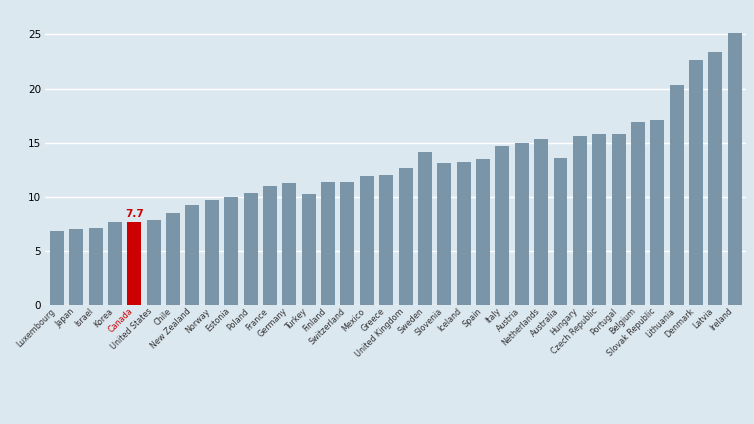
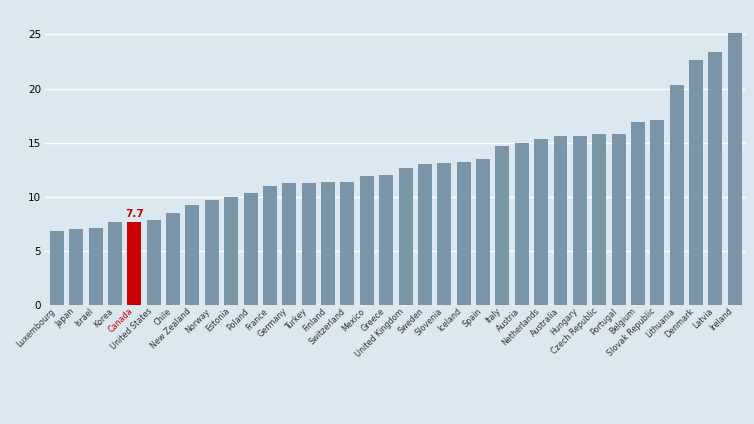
Turkey: 10.3 -> 11.3
Sweden: 14.1 -> 13.0
Australia: 13.6 -> 15.6
